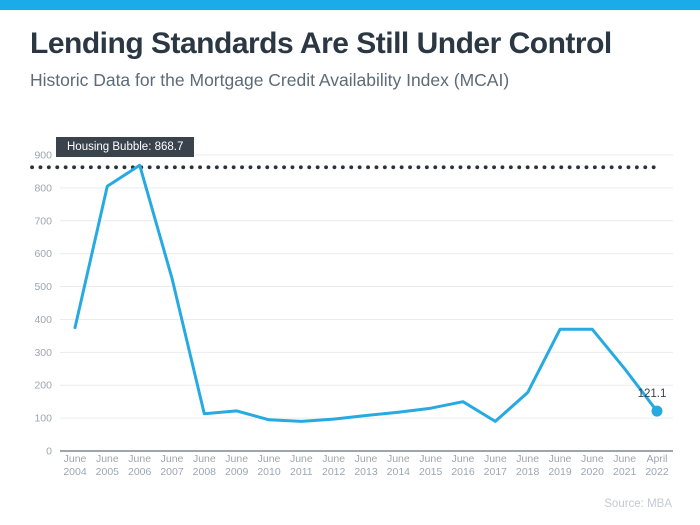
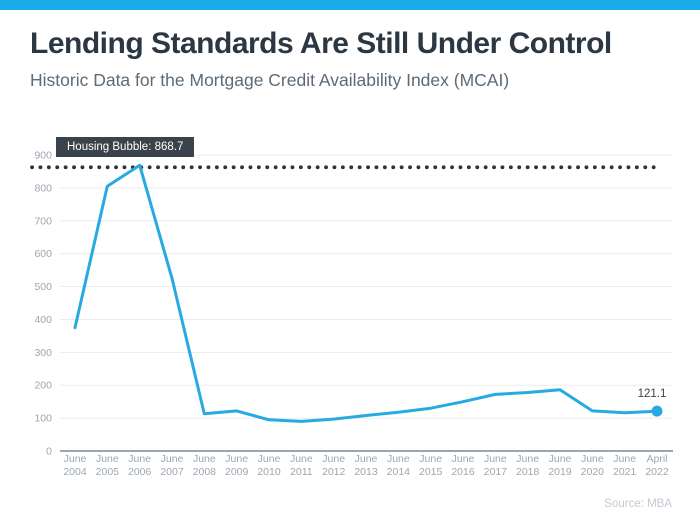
June 2017: 90 -> 170
June 2019: 370 -> 190
June 2020: 370 -> 120
June 2021: 250 -> 120
